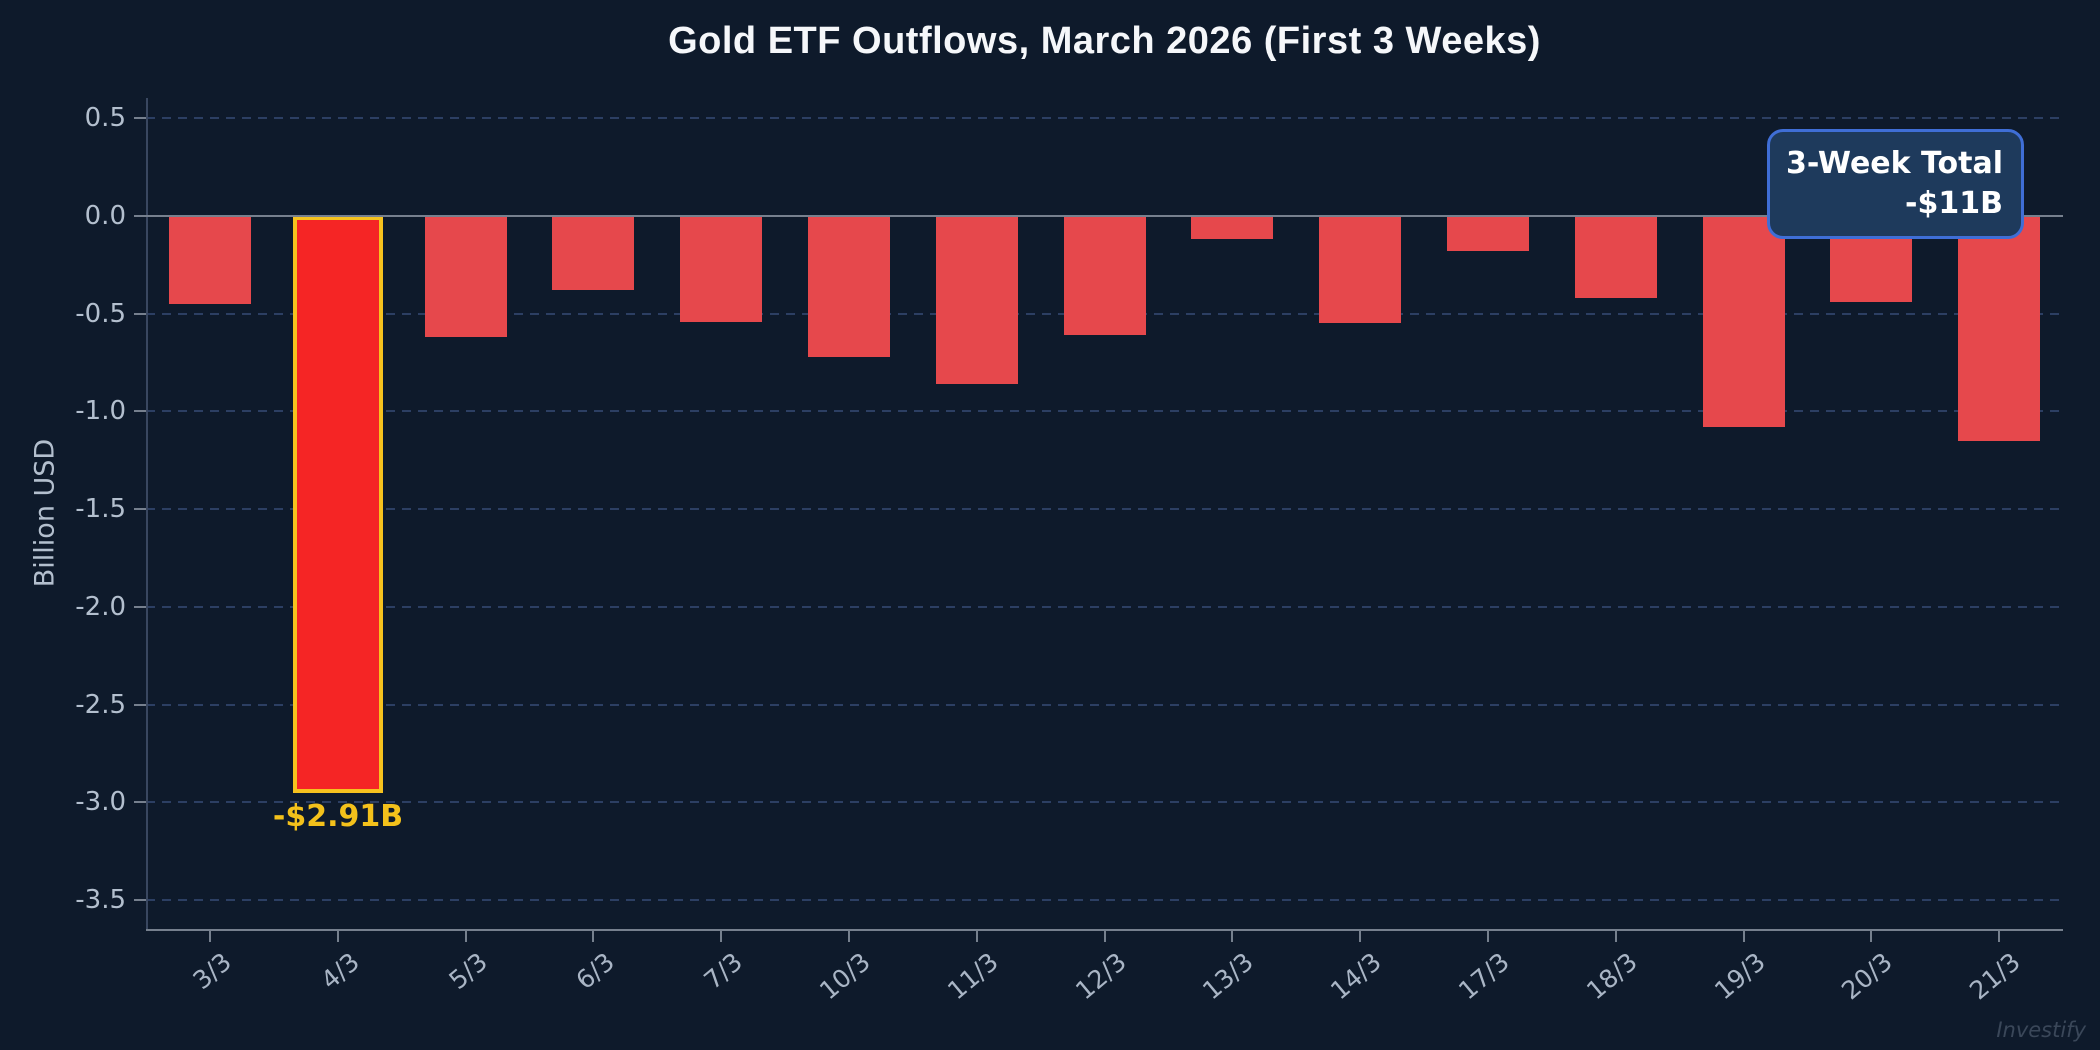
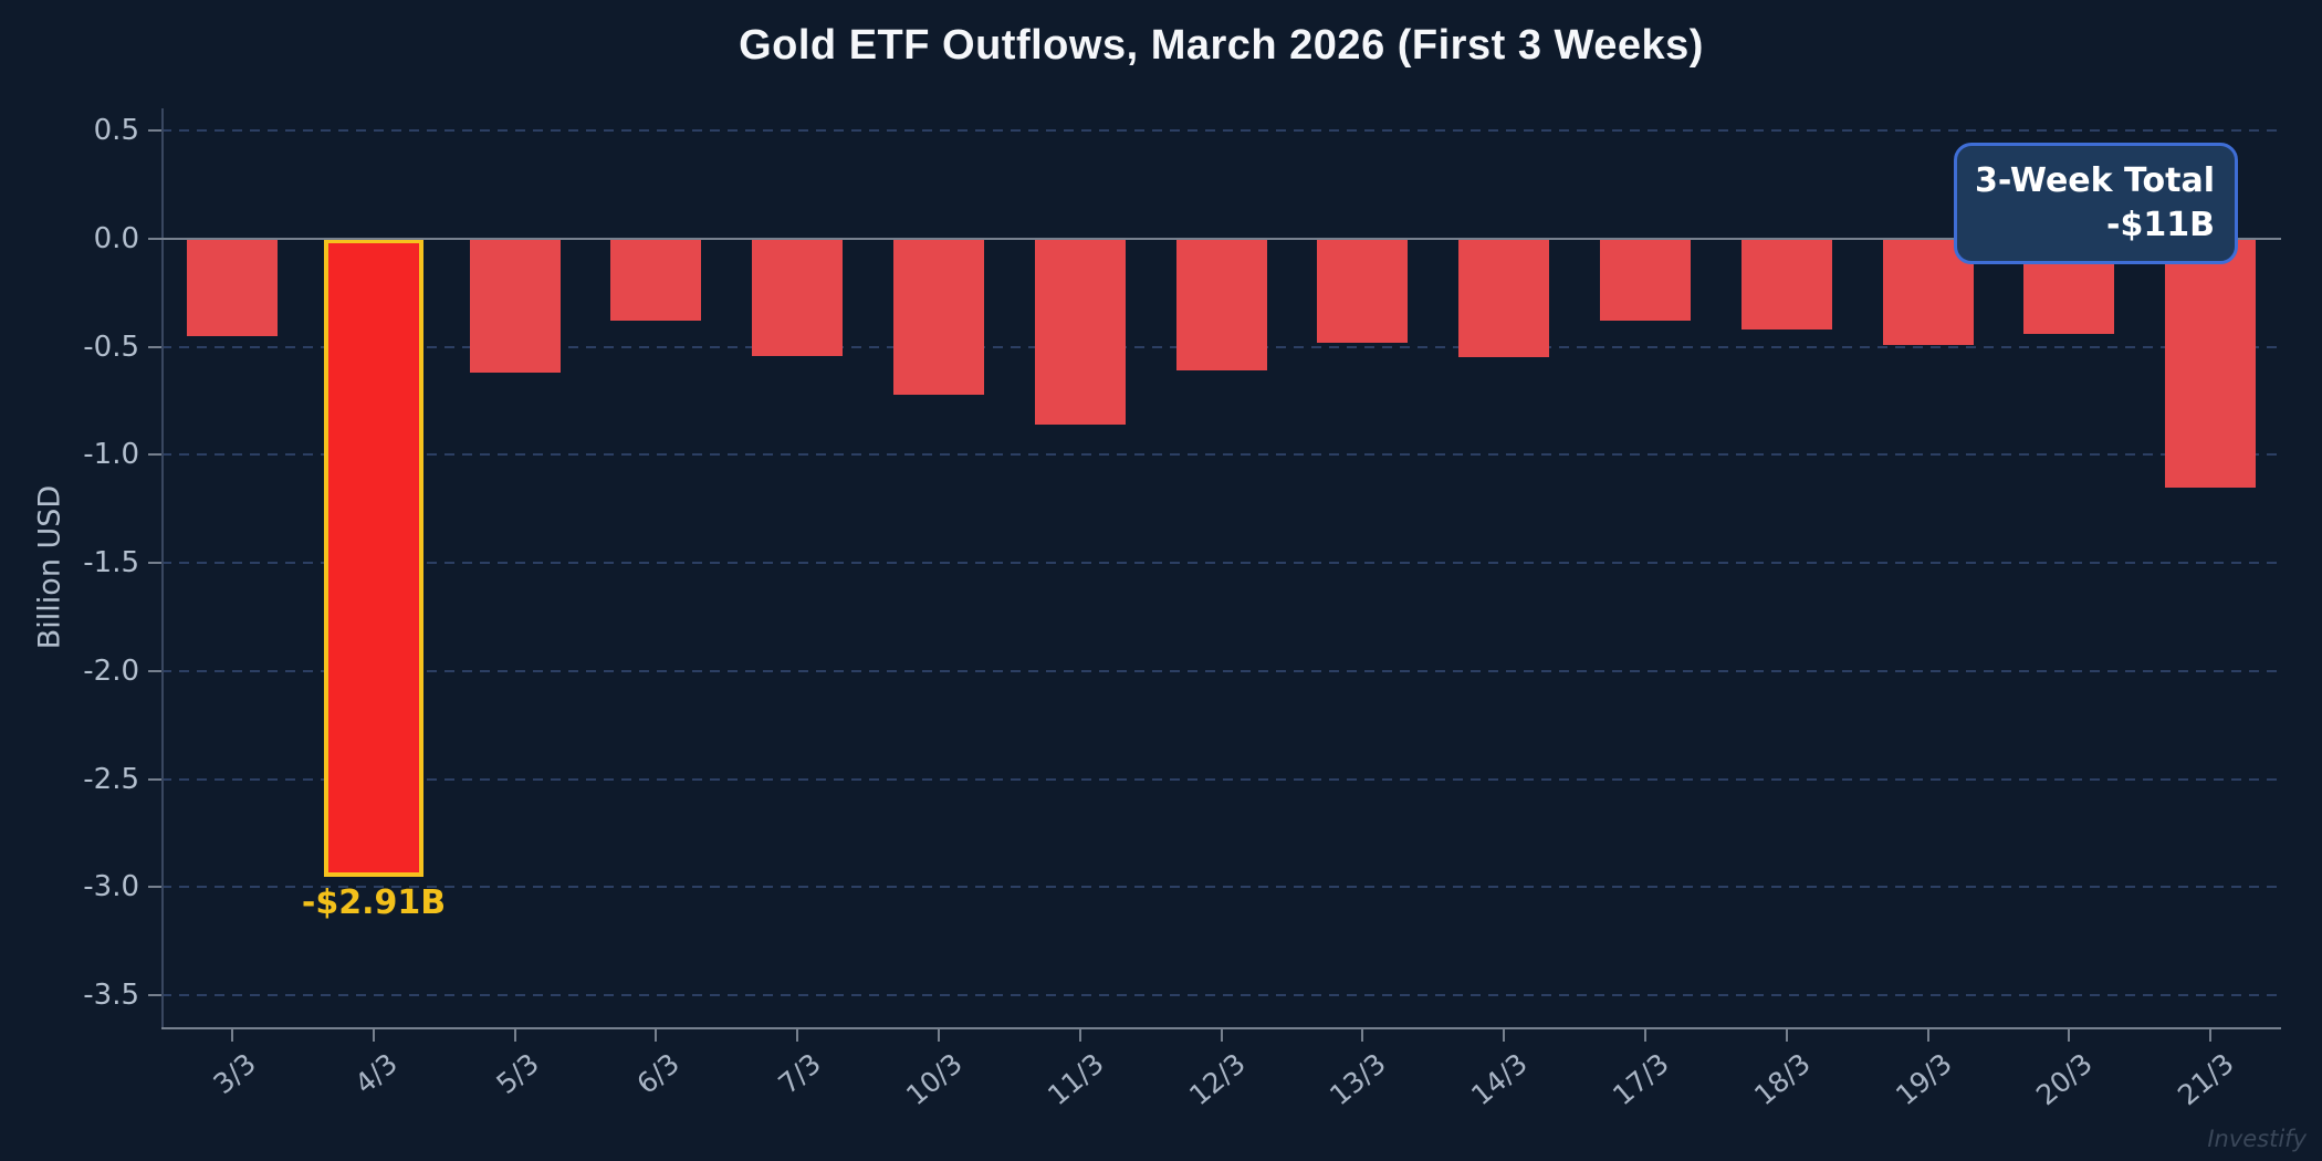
13/3: -0.12 -> -0.48
17/3: -0.18 -> -0.38
19/3: -1.08 -> -0.49
